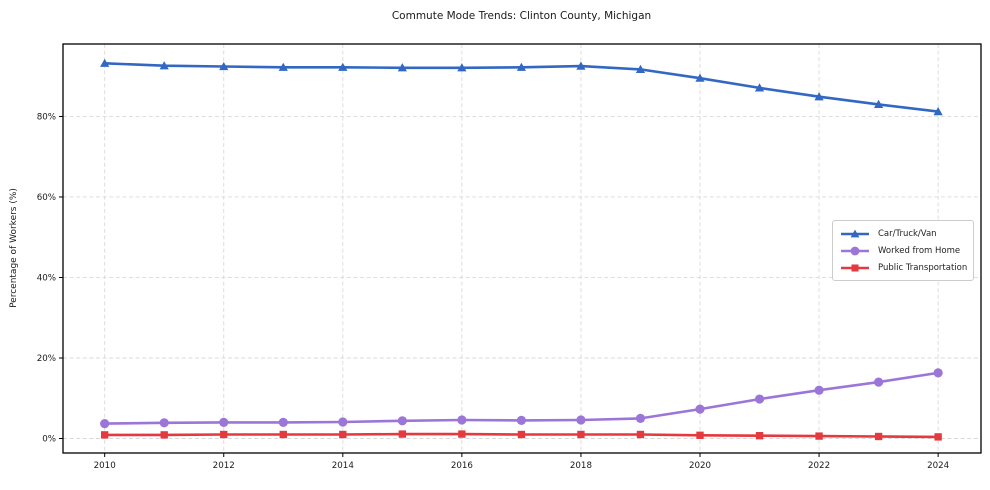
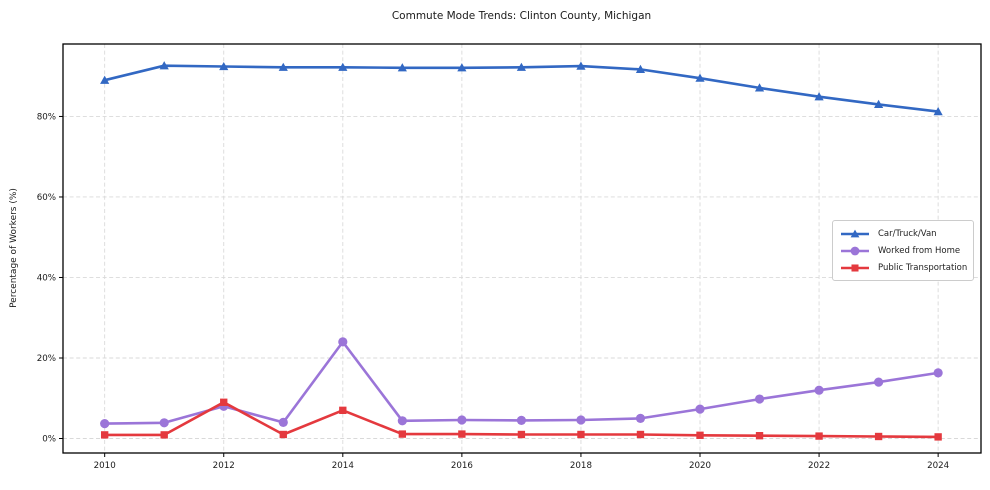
Car/Truck/Van/2010: 93% -> 89%
Worked from Home/2012: 4% -> 8%
Public Transportation/2012: 1% -> 9%
Worked from Home/2014: 4% -> 24%
Public Transportation/2014: 1% -> 7%
